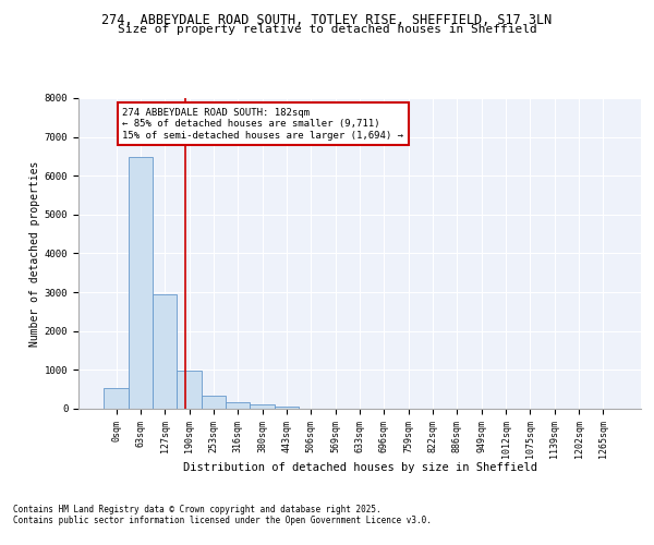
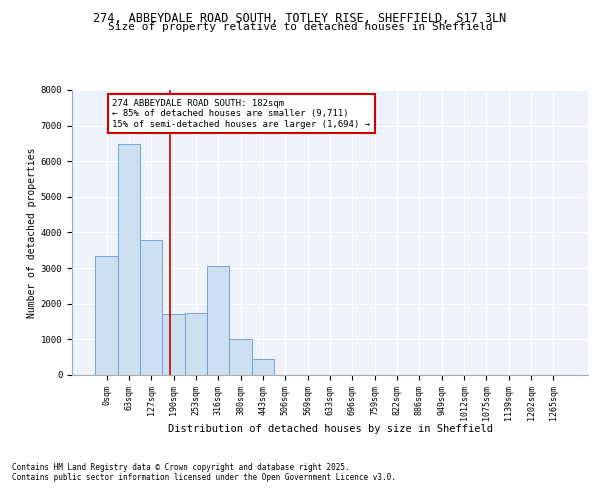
0sqm: 520 -> 3350
127sqm: 2960 -> 3800
190sqm: 970 -> 1700
253sqm: 330 -> 1750
316sqm: 160 -> 3050
380sqm: 110 -> 1000
443sqm: 60 -> 450
